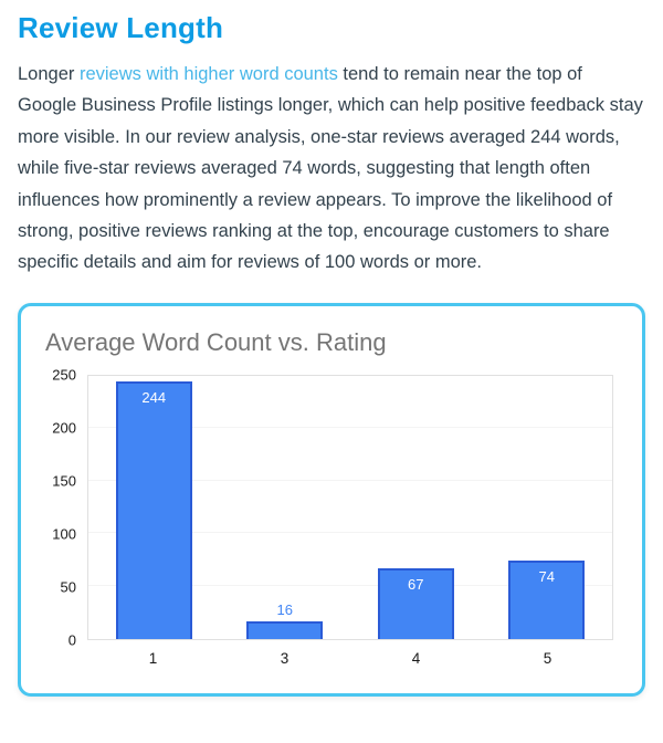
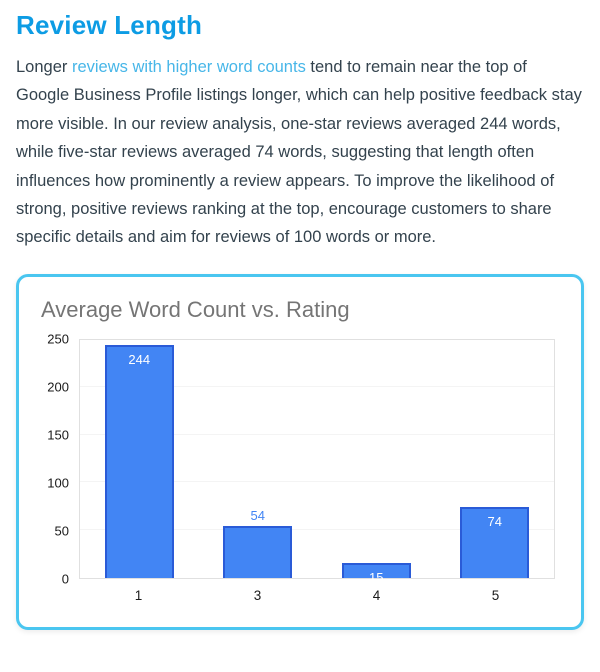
3: 16 -> 54
4: 67 -> 15
